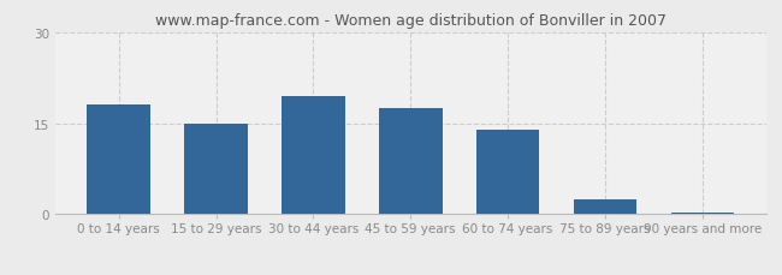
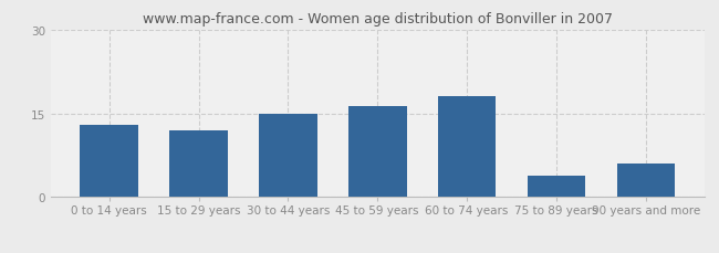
0 to 14 years: 18.0 -> 13.0
15 to 29 years: 15.0 -> 12.0
30 to 44 years: 19.5 -> 15.0
45 to 59 years: 17.5 -> 16.2
60 to 74 years: 14.0 -> 18.0
75 to 89 years: 2.5 -> 3.8
90 years and more: 0.2 -> 6.0
